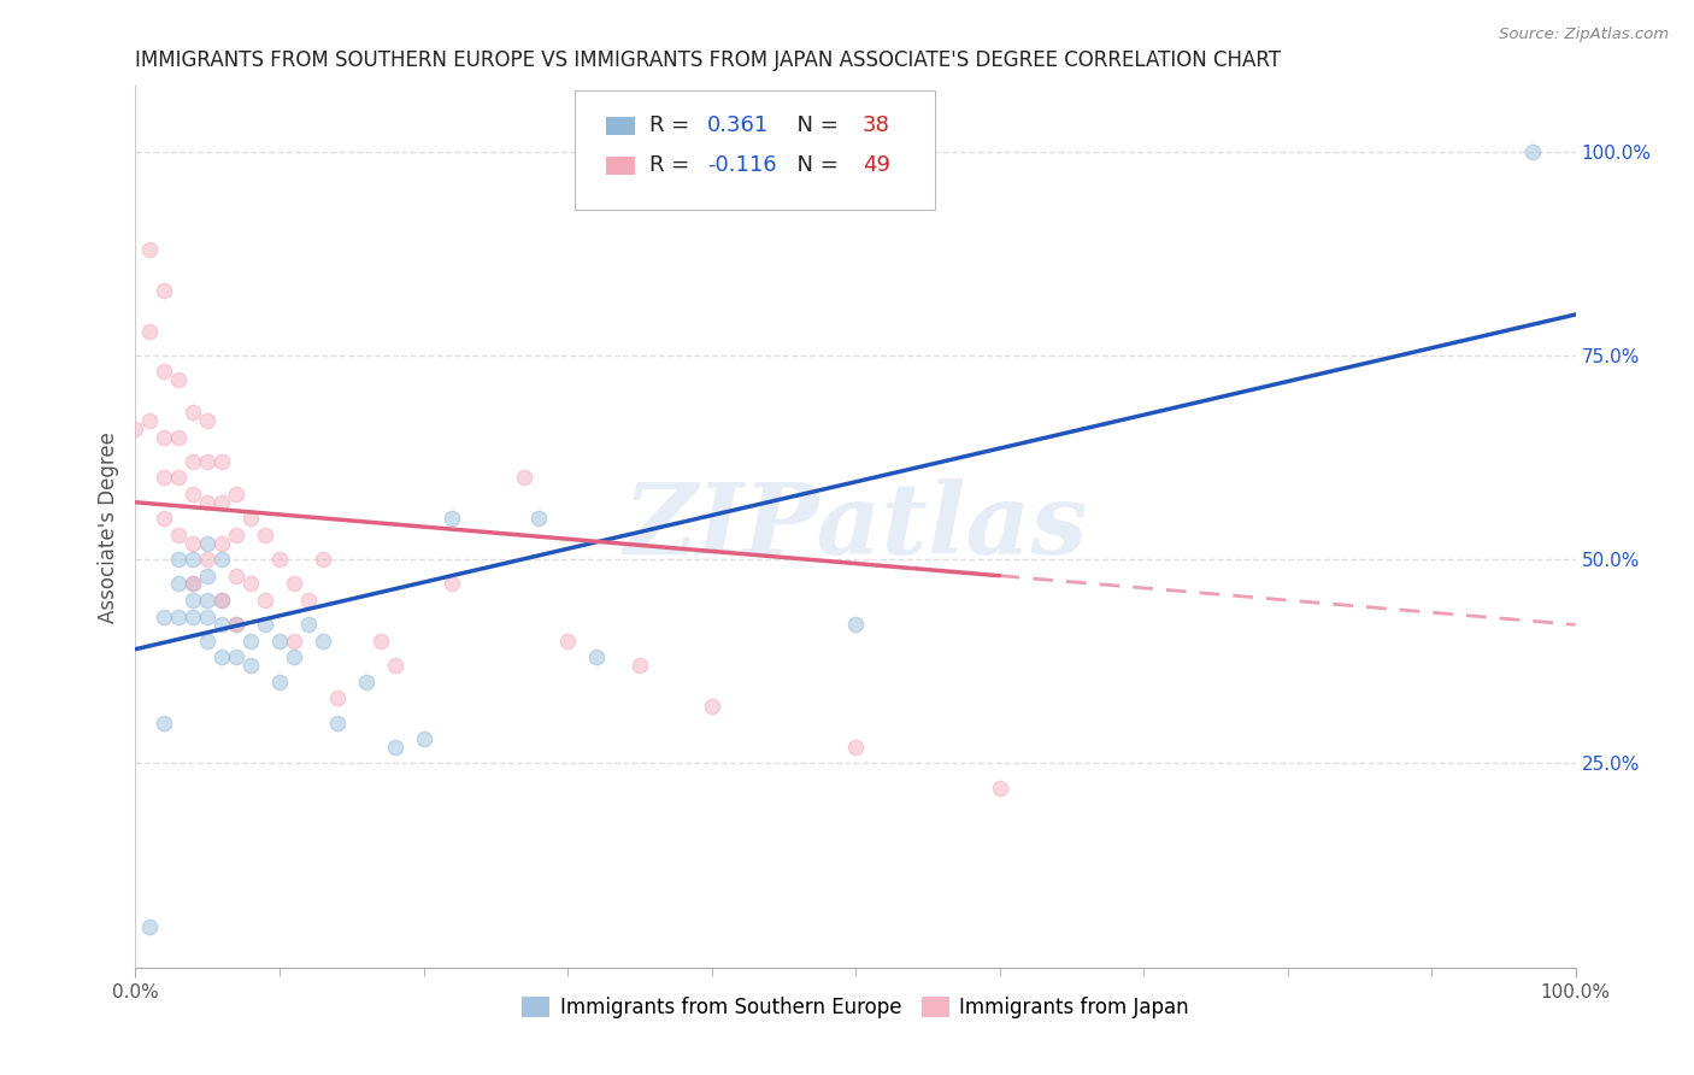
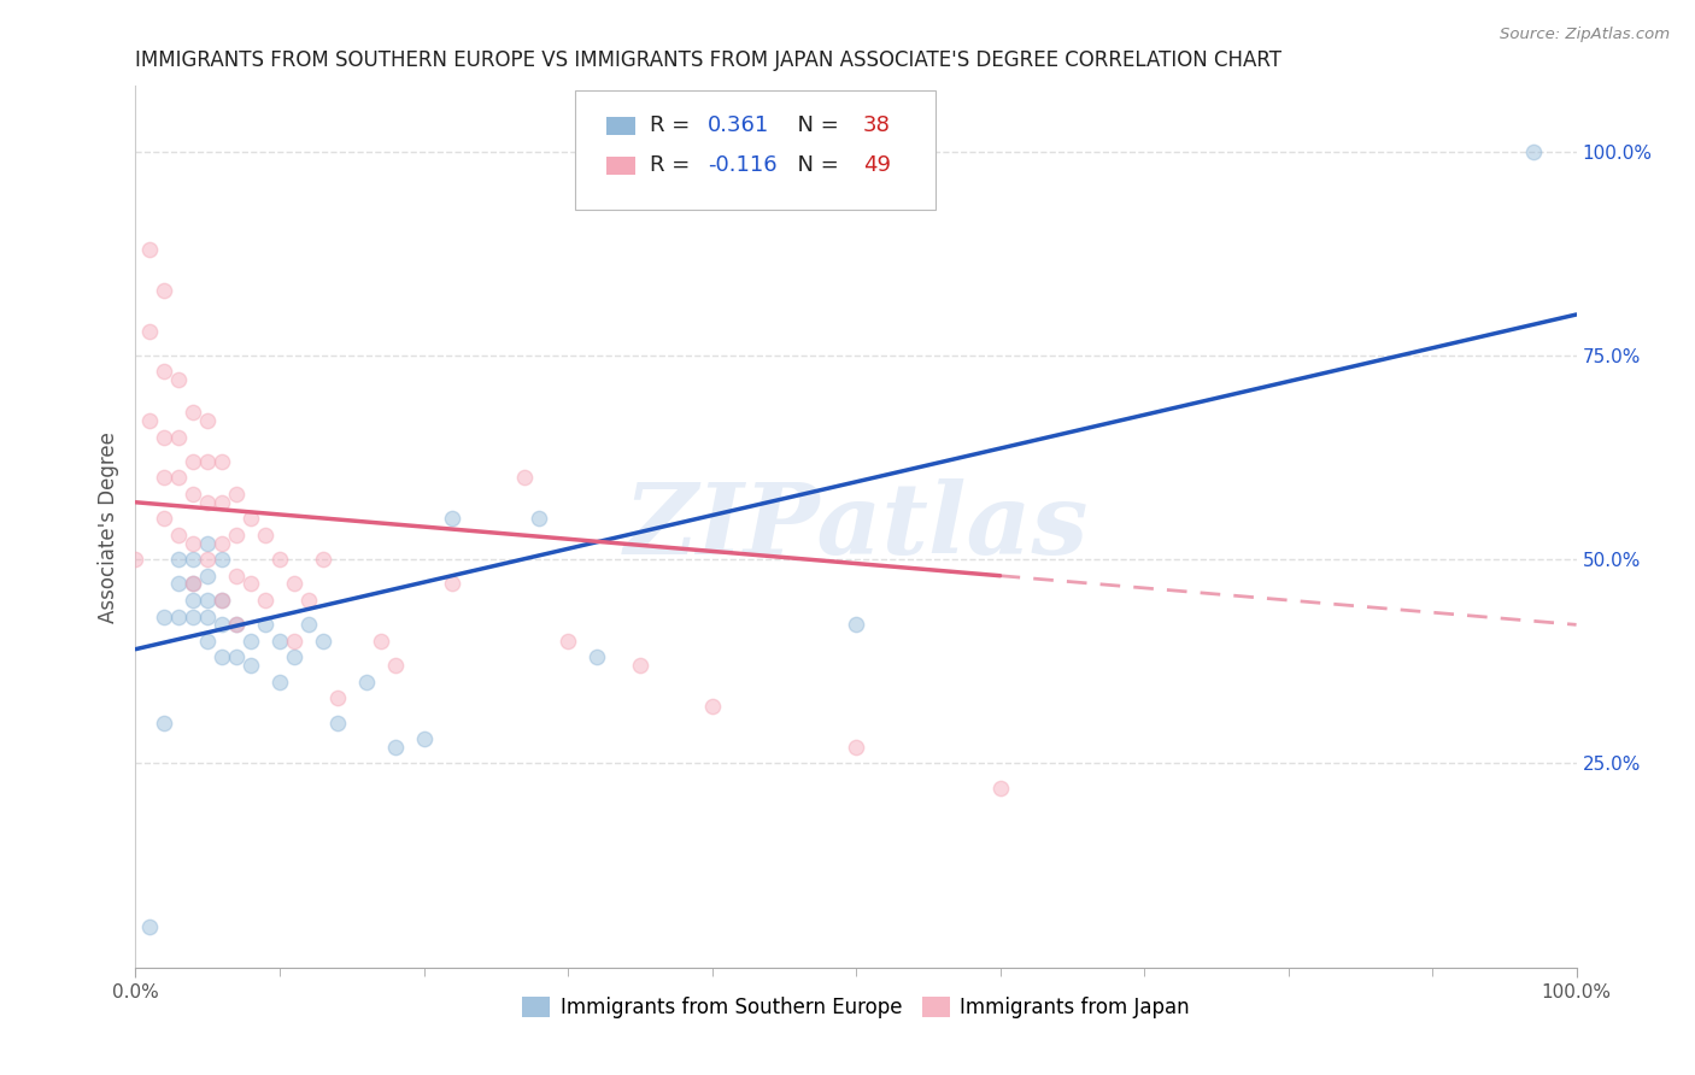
Immigrants from Japan/0.0%: 66% -> 50%
